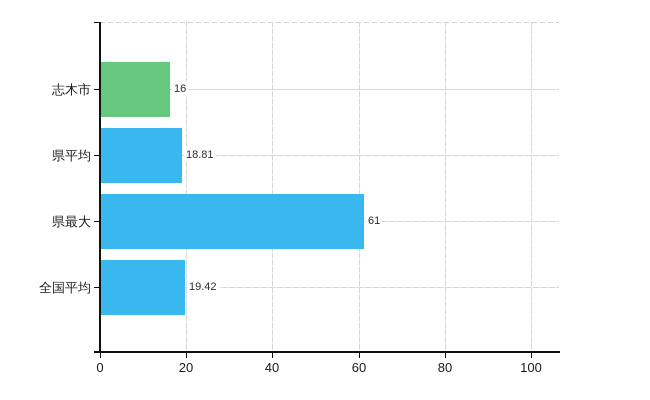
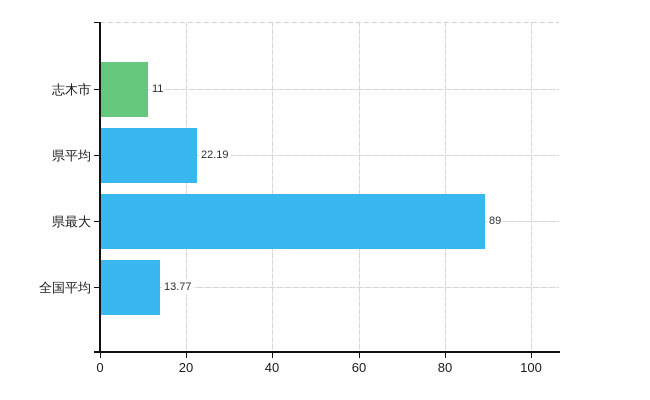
志木市: 16 -> 11
県平均: 18.81 -> 22.19
県最大: 61 -> 89
全国平均: 19.42 -> 13.77
